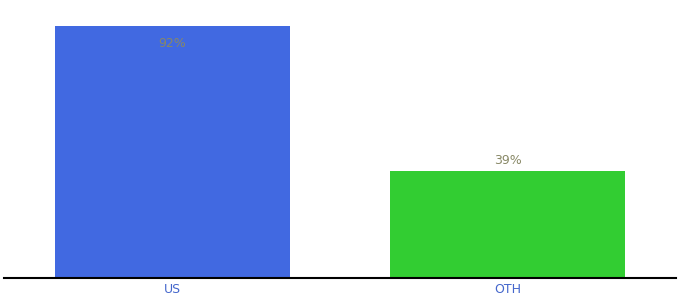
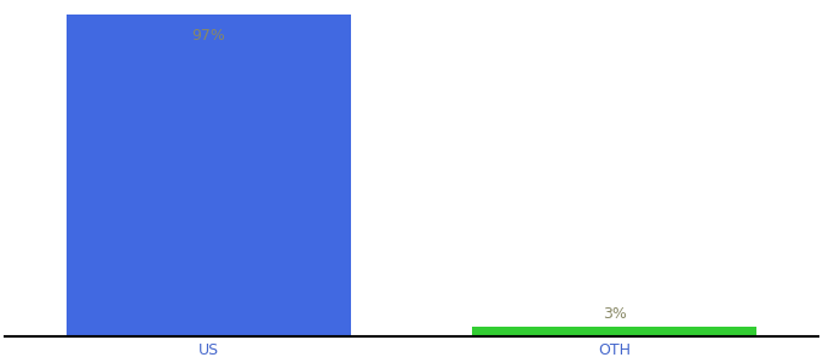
US: 92% -> 97%
OTH: 39% -> 3%
